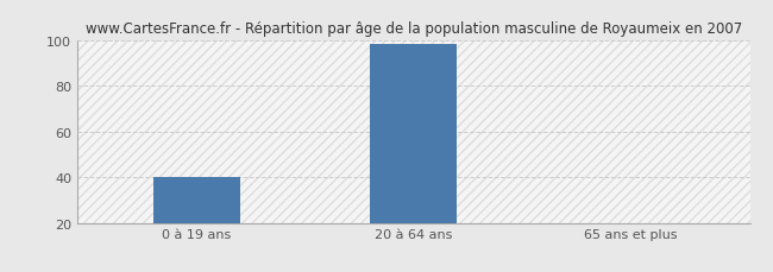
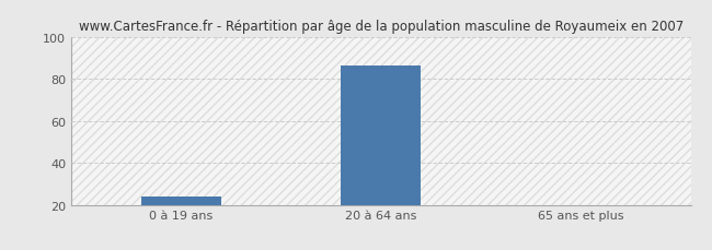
0 à 19 ans: 40 -> 24
20 à 64 ans: 98 -> 86
